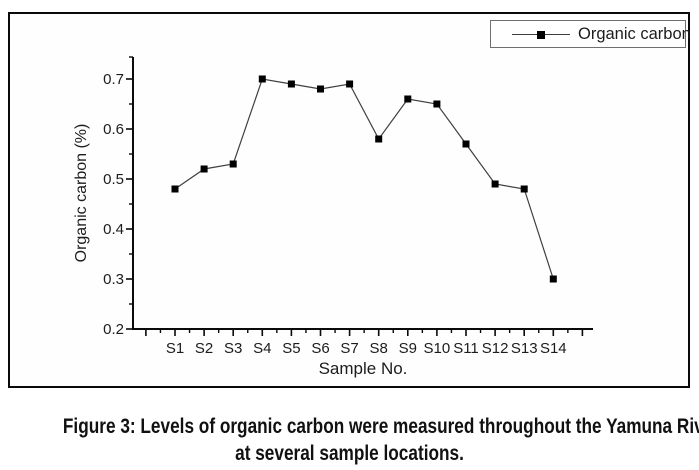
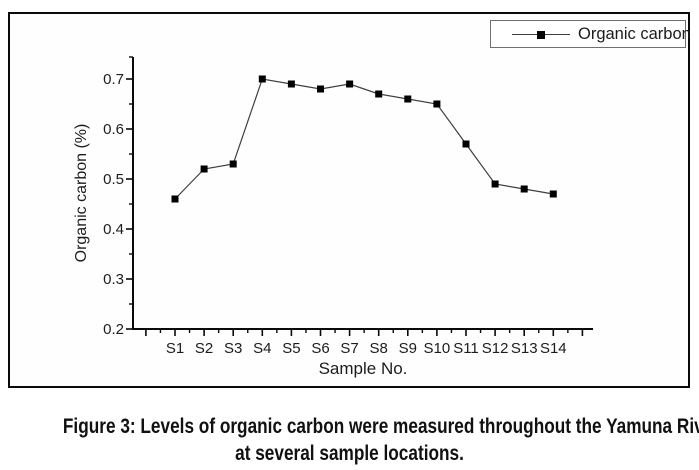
S1: 0.48 -> 0.46
S8: 0.58 -> 0.67
S14: 0.30 -> 0.47
